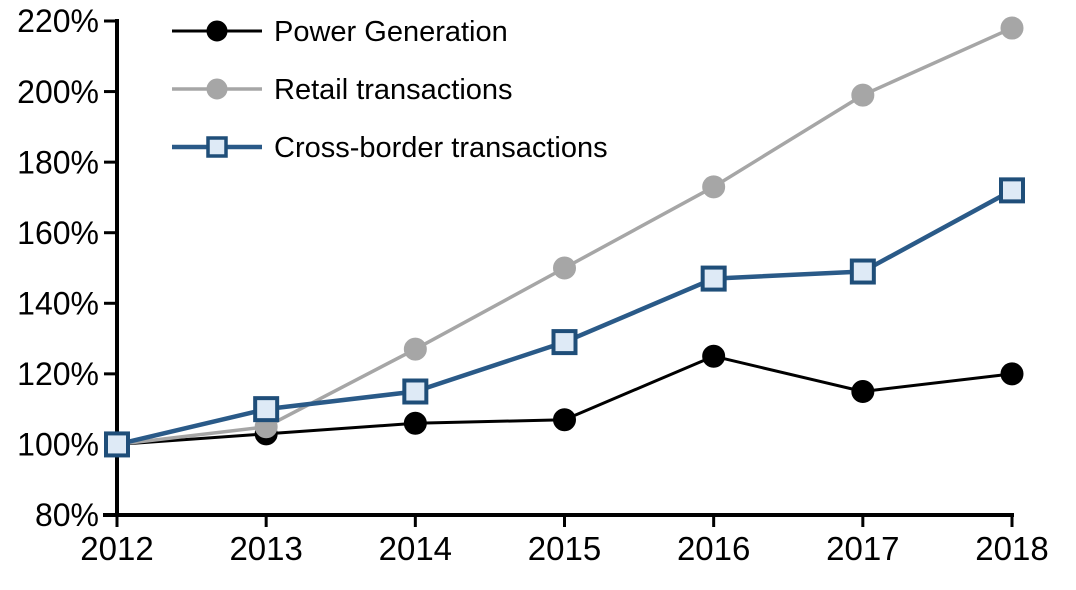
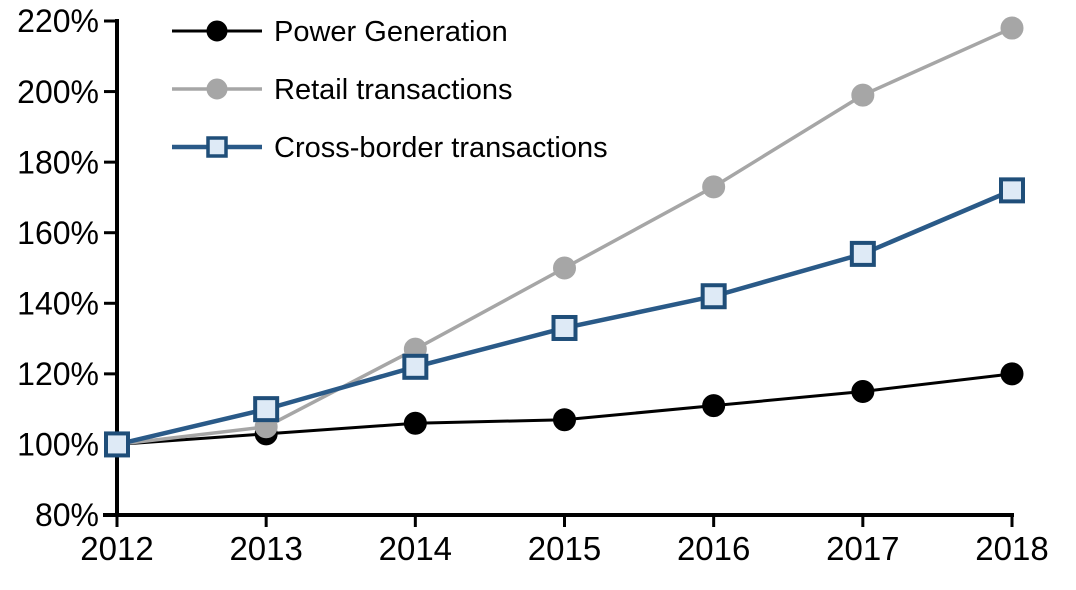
Cross-border transactions/2014: 115% -> 122%
Cross-border transactions/2015: 129% -> 133%
Power Generation/2016: 125% -> 111%
Cross-border transactions/2016: 147% -> 142%
Cross-border transactions/2017: 149% -> 154%
